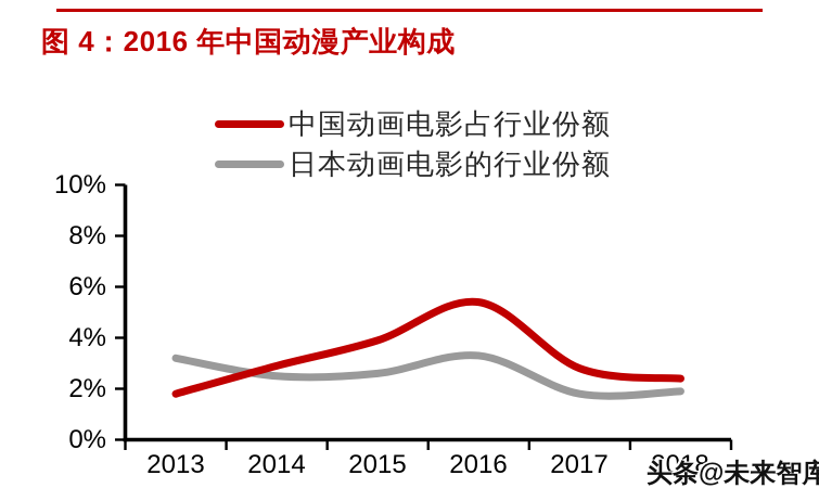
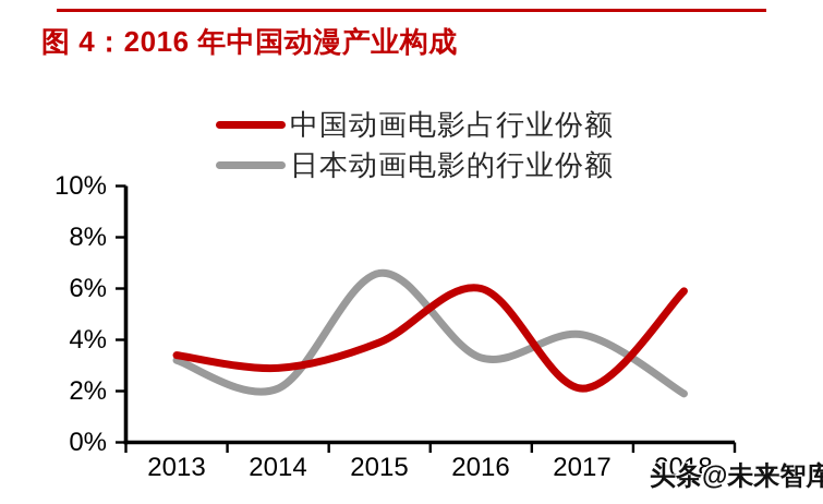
中国动画电影占行业份额/2013: 1.8% -> 3.4%
日本动画电影的行业份额/2014: 2.5% -> 2.1%
日本动画电影的行业份额/2015: 2.6% -> 6.6%
中国动画电影占行业份额/2016: 5.4% -> 6.0%
中国动画电影占行业份额/2017: 2.8% -> 2.1%
日本动画电影的行业份额/2017: 1.8% -> 4.2%
中国动画电影占行业份额/2018: 2.4% -> 5.9%
